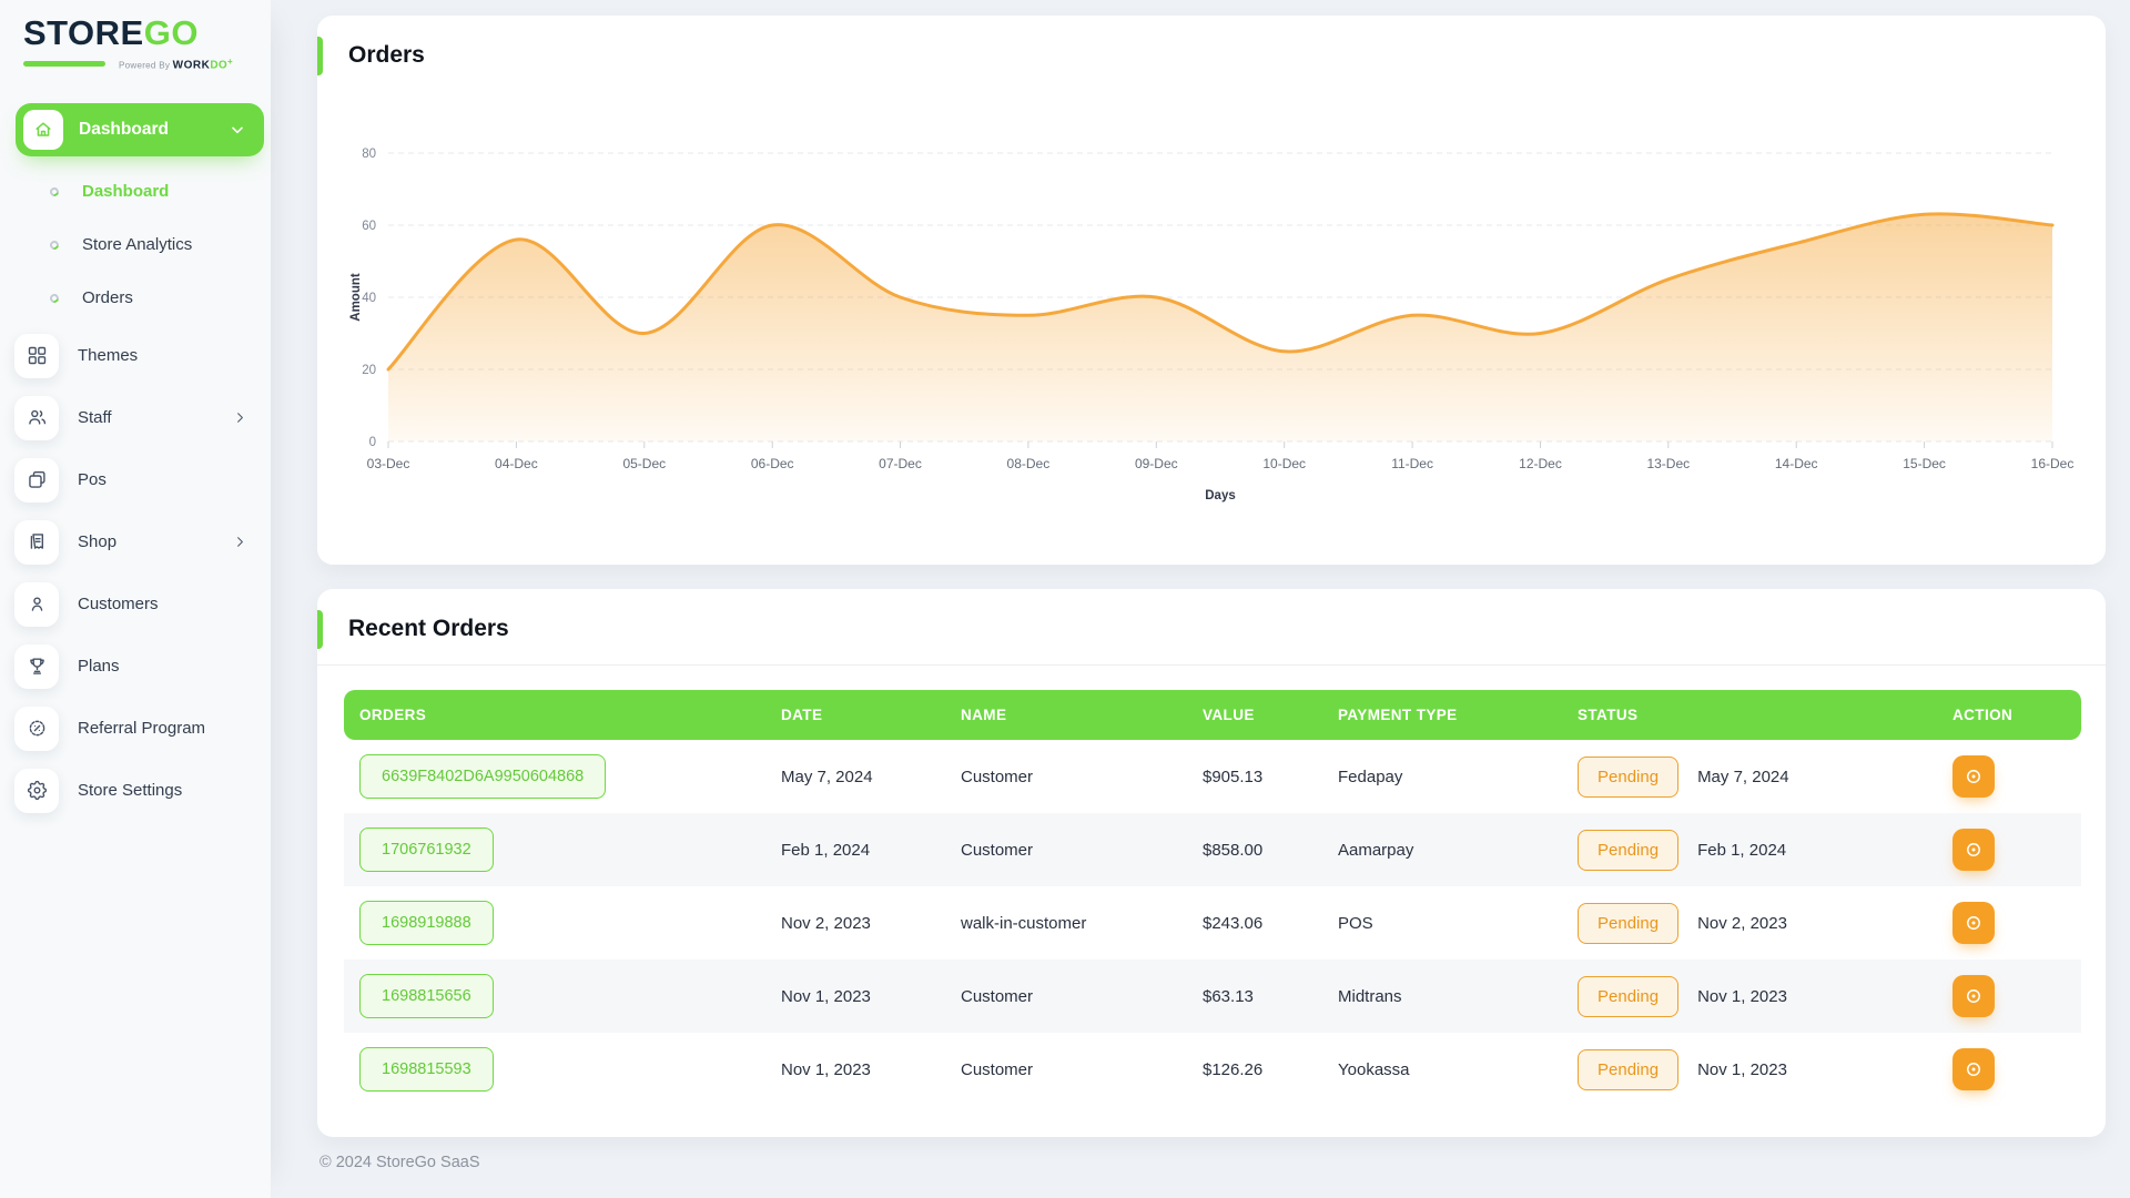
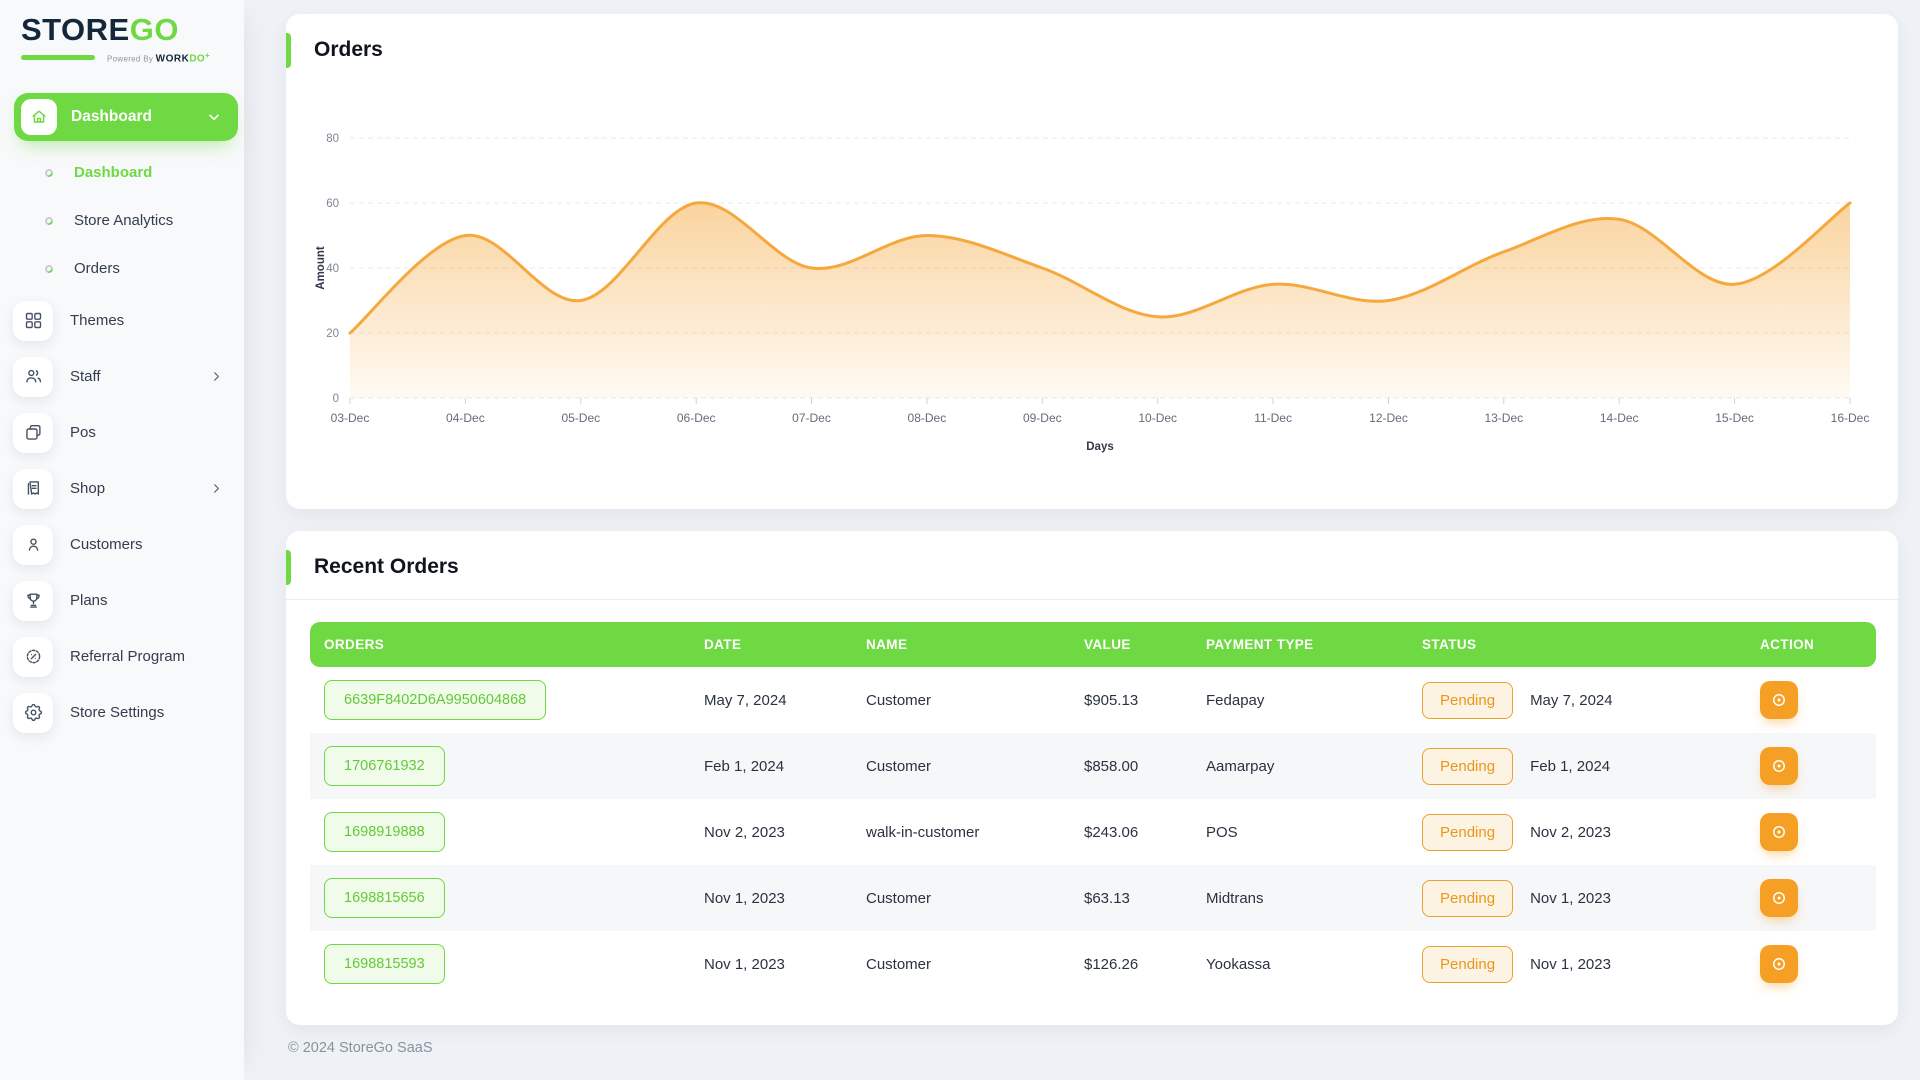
04-Dec: 56 -> 50
08-Dec: 35 -> 50
15-Dec: 63 -> 35
